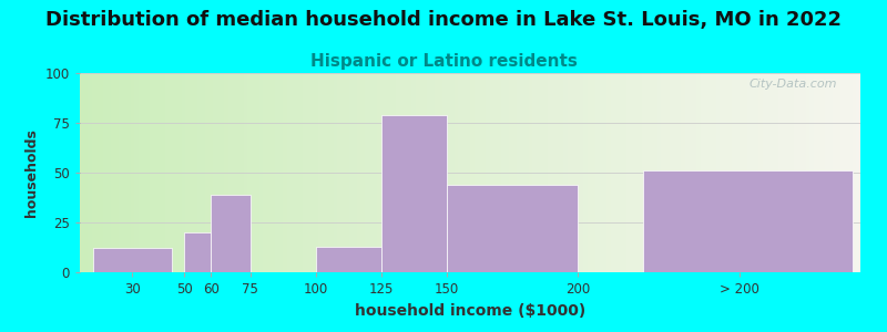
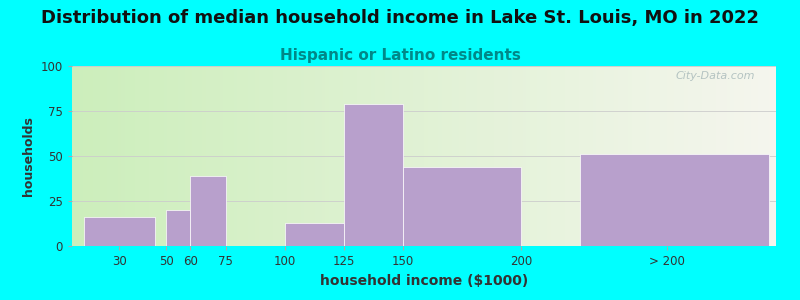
30: 12 -> 16
